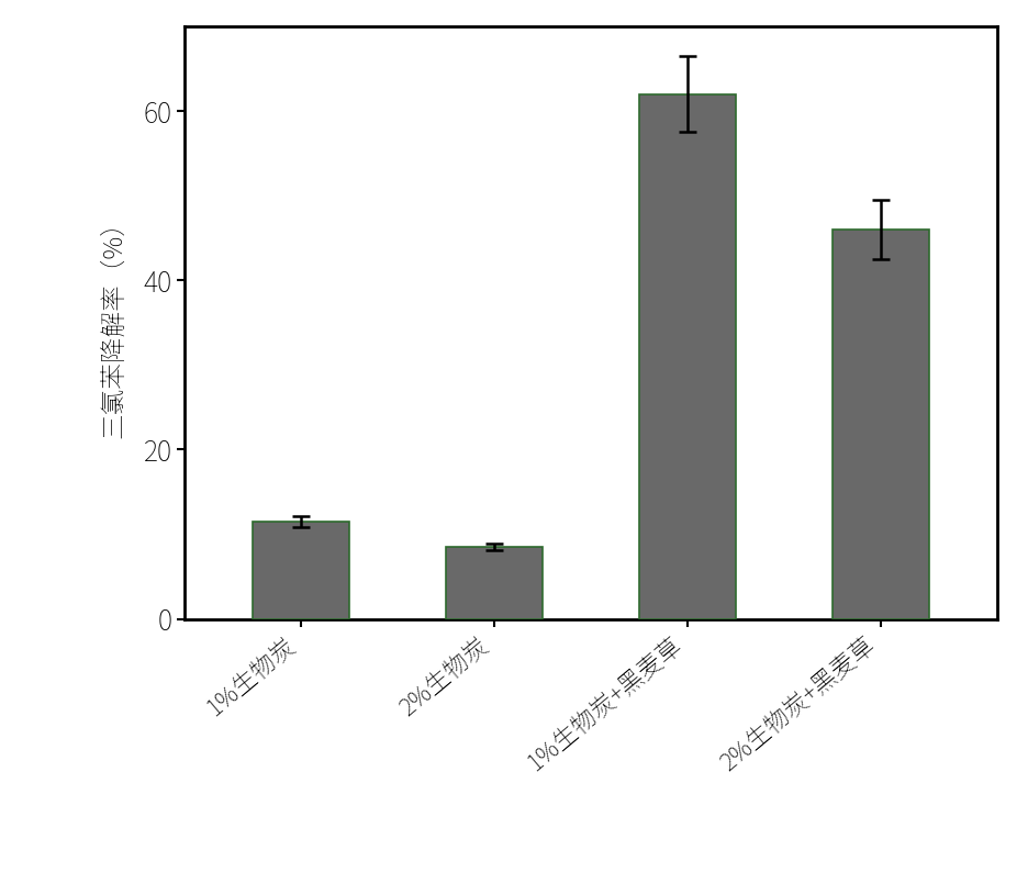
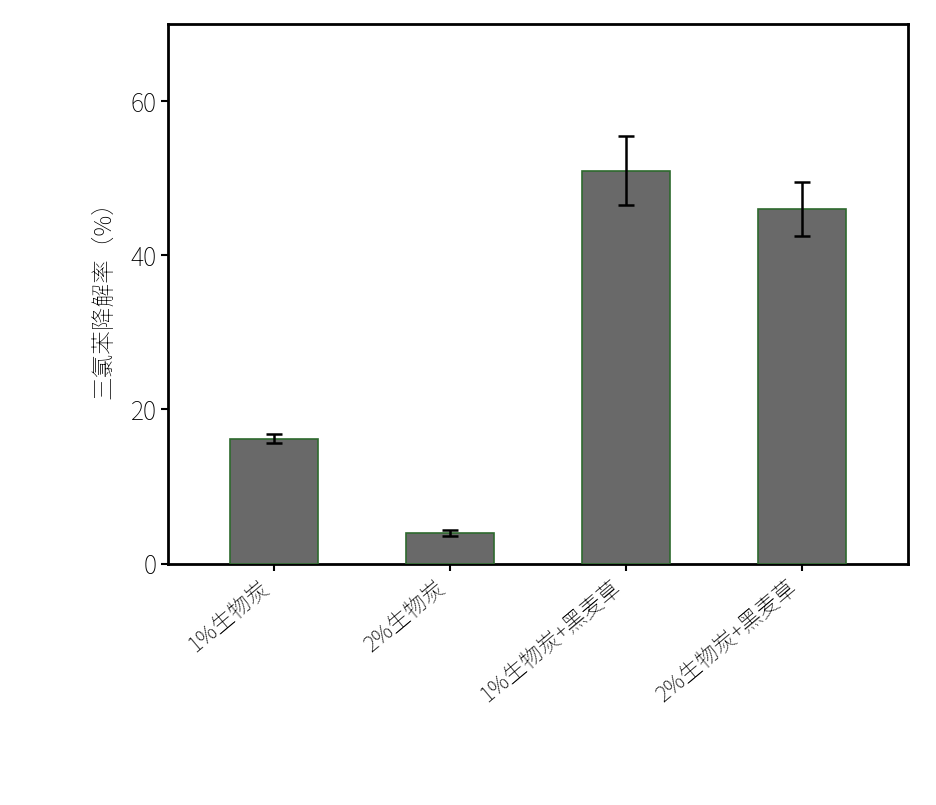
1%生物炭: 11.5 -> 16.2
2%生物炭: 8.5 -> 4.0
1%生物炭+黑麦草: 62.0 -> 51.0
